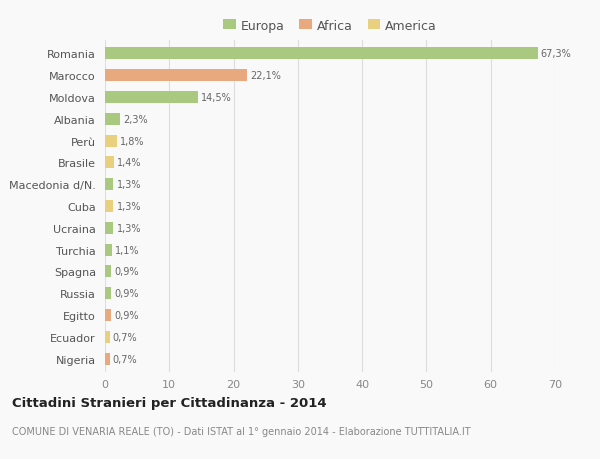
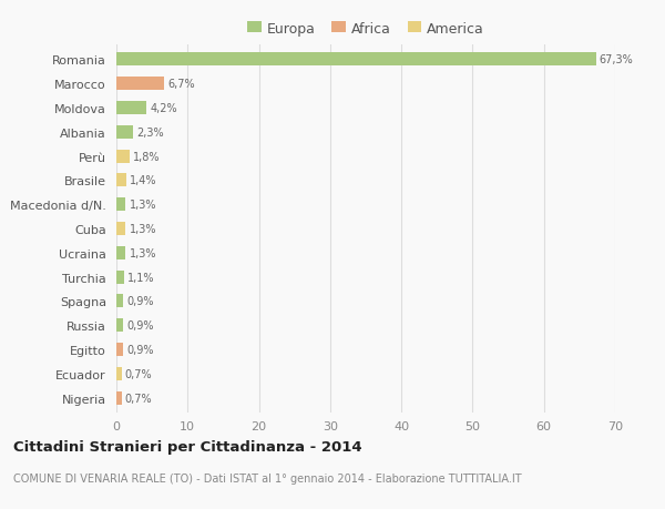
Marocco: 22,1% -> 6,7%
Moldova: 14,5% -> 4,2%
